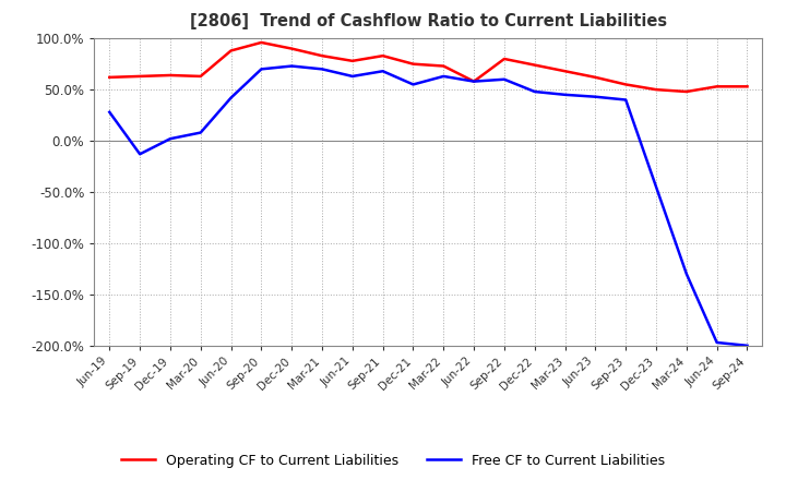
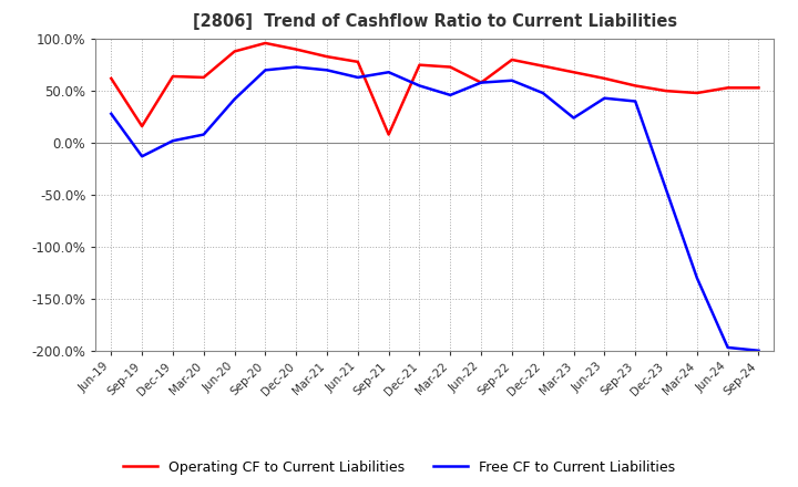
Operating CF to Current Liabilities/Sep-19: 63% -> 16%
Operating CF to Current Liabilities/Sep-21: 83% -> 8%
Free CF to Current Liabilities/Mar-22: 63% -> 46%
Free CF to Current Liabilities/Mar-23: 45% -> 24%
